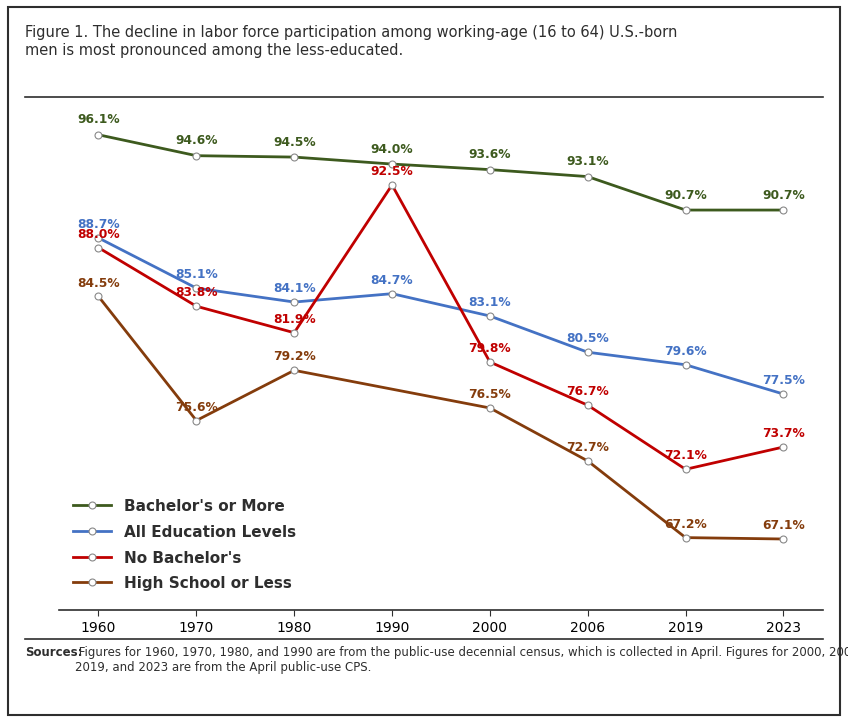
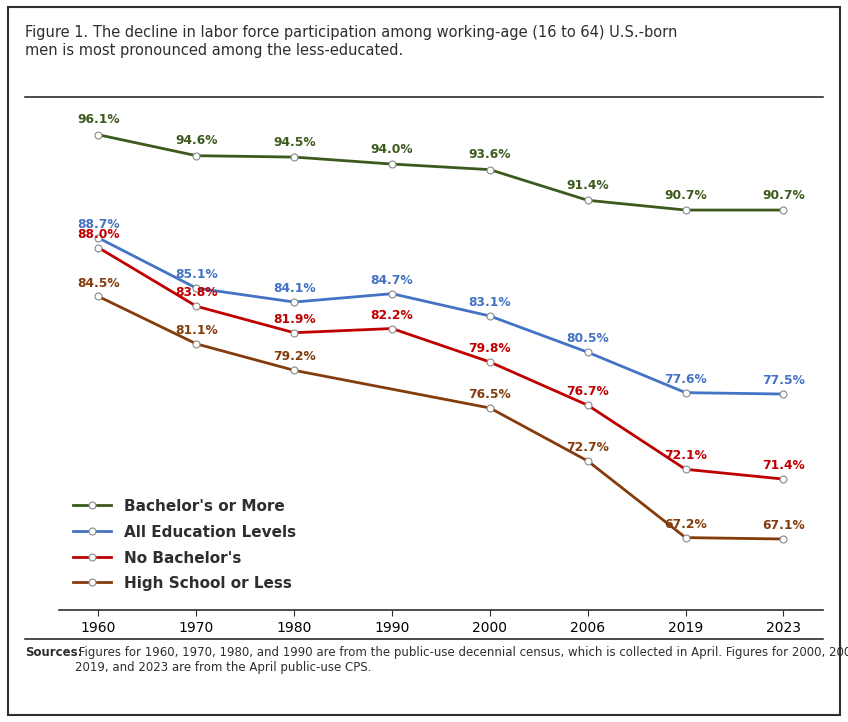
High School or Less/1970: 75.6% -> 81.1%
No Bachelor's/1990: 92.5% -> 82.2%
Bachelor's or More/2006: 93.1% -> 91.4%
All Education Levels/2019: 79.6% -> 77.6%
No Bachelor's/2023: 73.7% -> 71.4%
